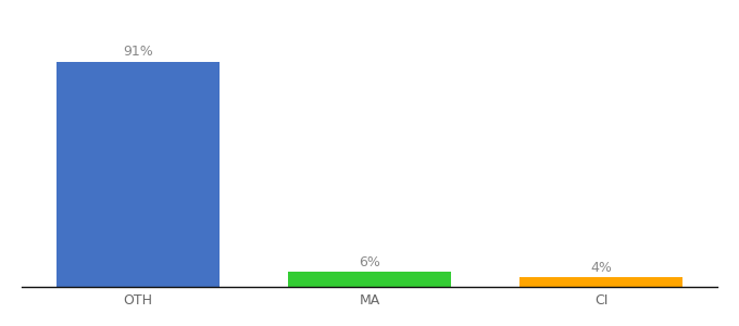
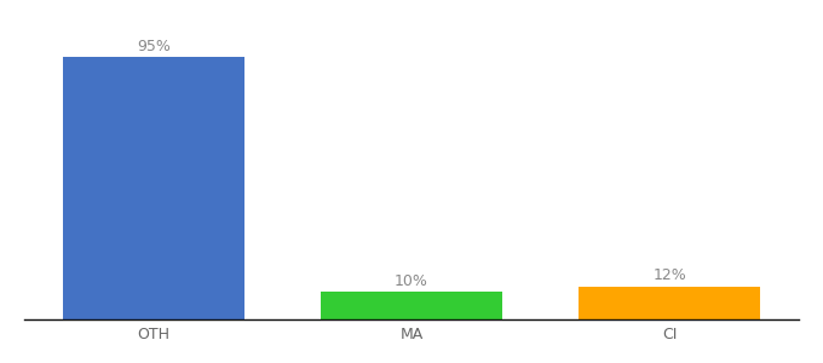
OTH: 91% -> 95%
MA: 6% -> 10%
CI: 4% -> 12%
